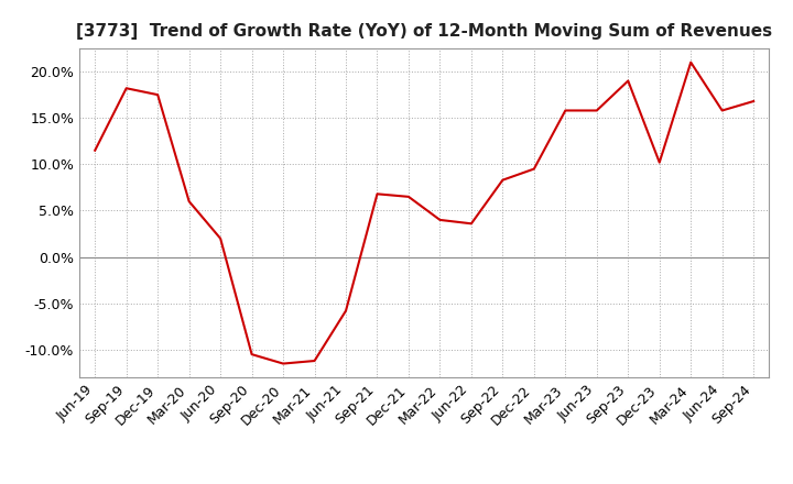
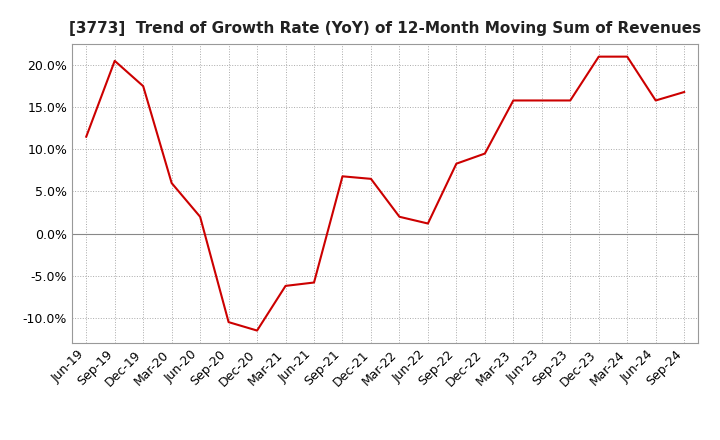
Sep-19: 18.2% -> 20.5%
Mar-21: -11.2% -> -6.2%
Mar-22: 4.0% -> 2.0%
Jun-22: 3.6% -> 1.2%
Sep-23: 19.0% -> 15.8%
Dec-23: 10.2% -> 21.0%
